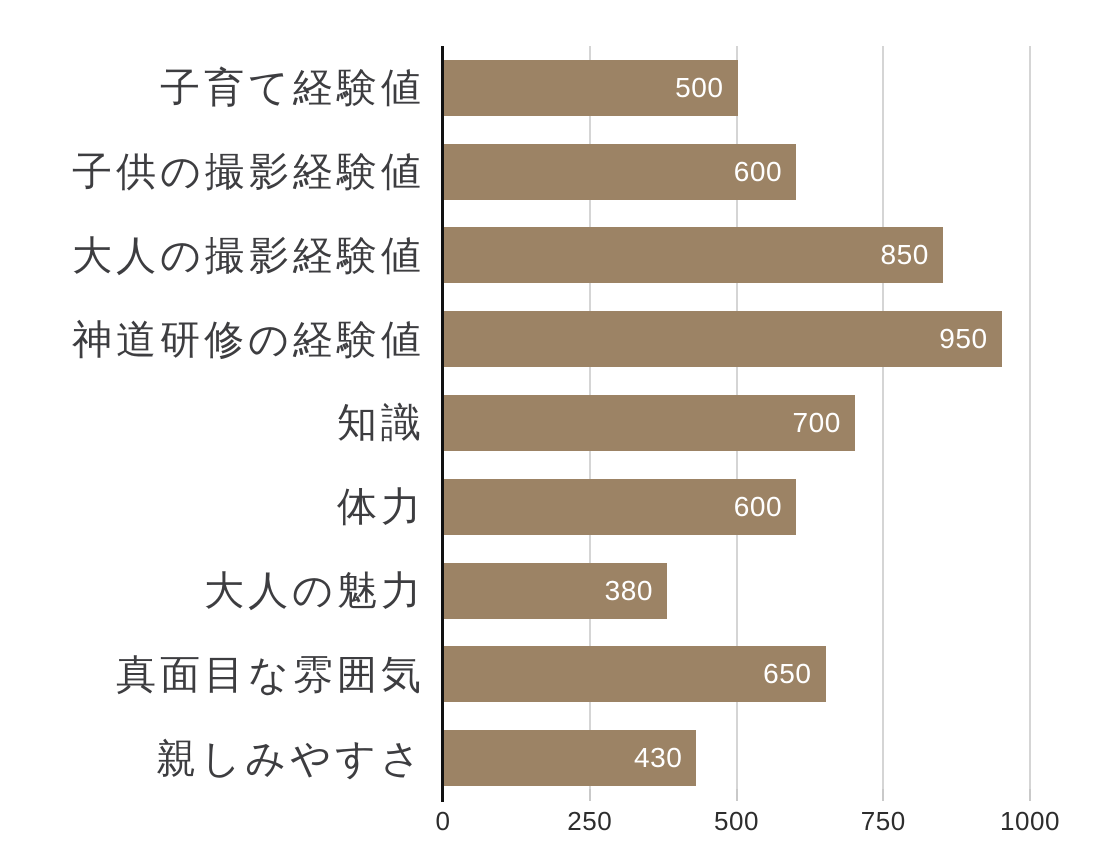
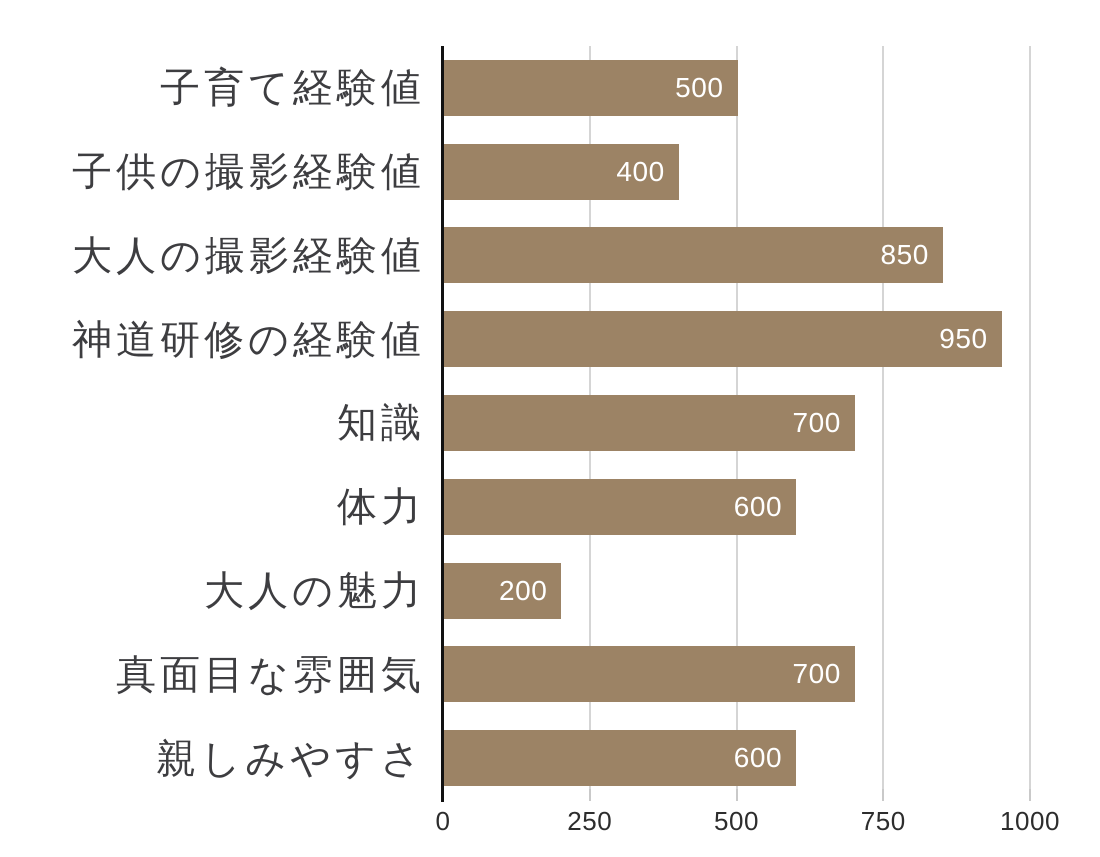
子供の撮影経験値: 600 -> 400
大人の魅力: 380 -> 200
真面目な雰囲気: 650 -> 700
親しみやすさ: 430 -> 600
